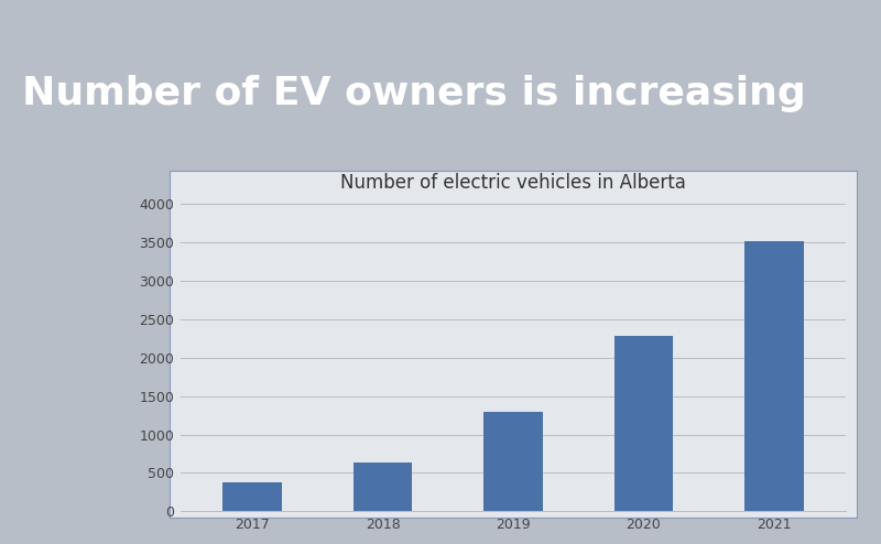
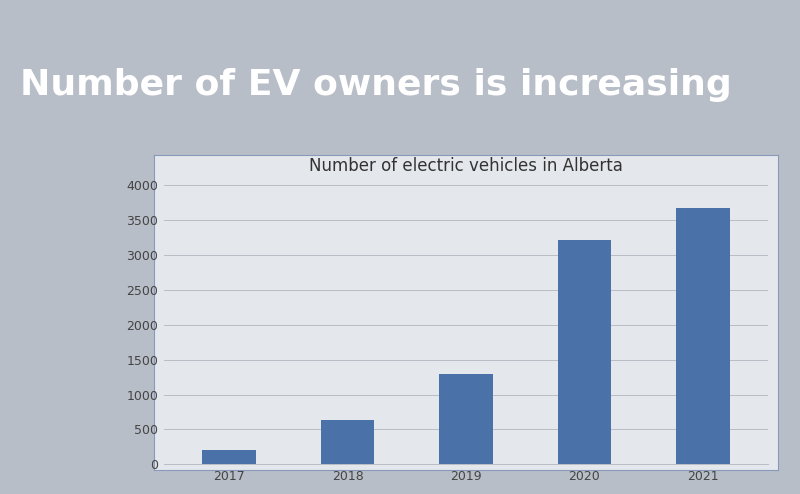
2017: 380 -> 200
2020: 2280 -> 3220
2021: 3520 -> 3680
